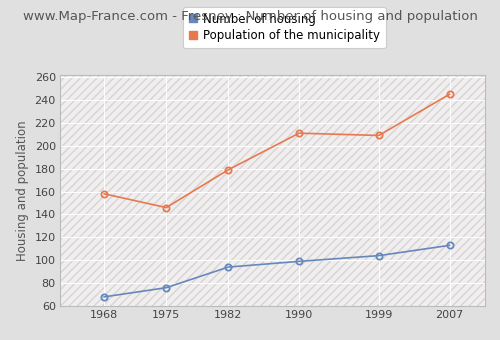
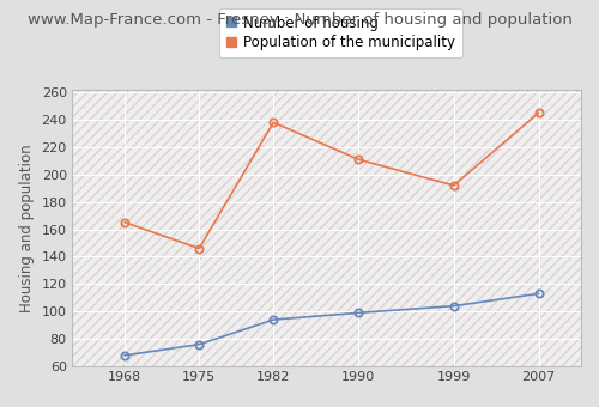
Population of the municipality/1968: 158 -> 165
Population of the municipality/1982: 179 -> 238
Population of the municipality/1999: 209 -> 192
